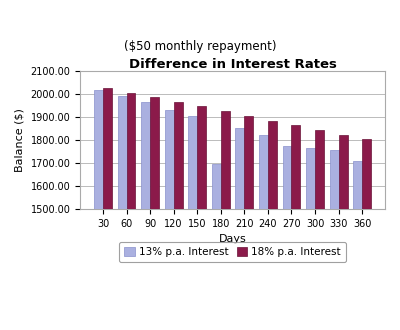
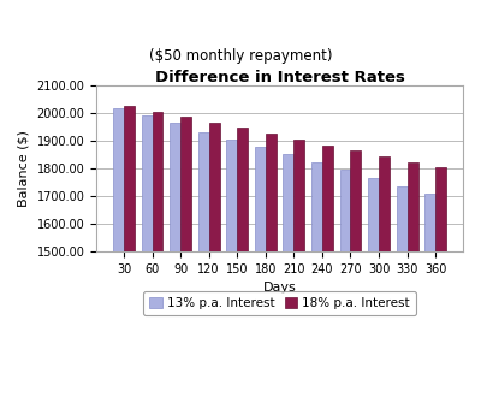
13% p.a. Interest/180: 1695 -> 1876
13% p.a. Interest/270: 1775 -> 1797
13% p.a. Interest/330: 1755 -> 1733
